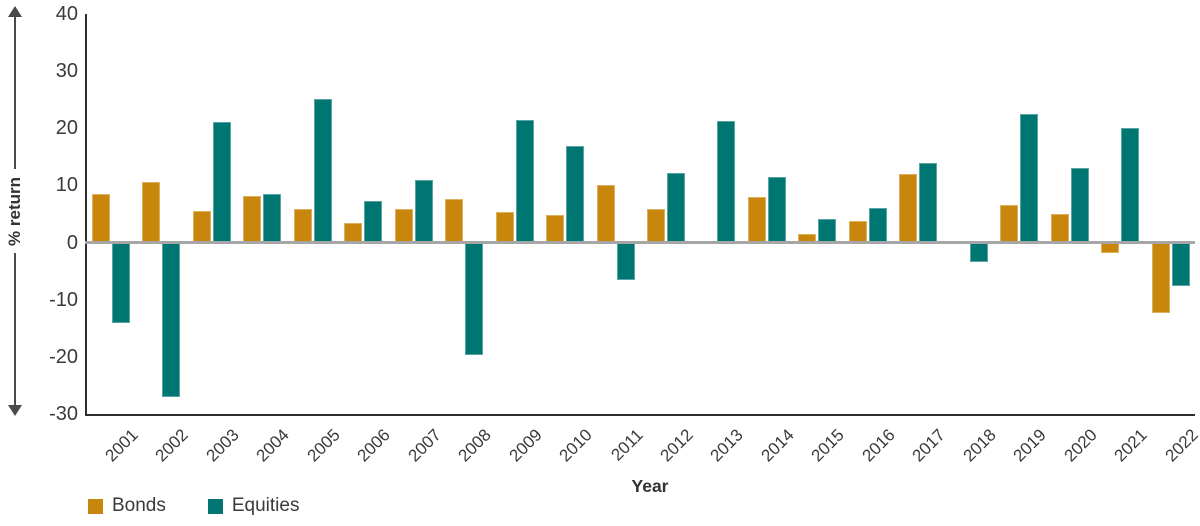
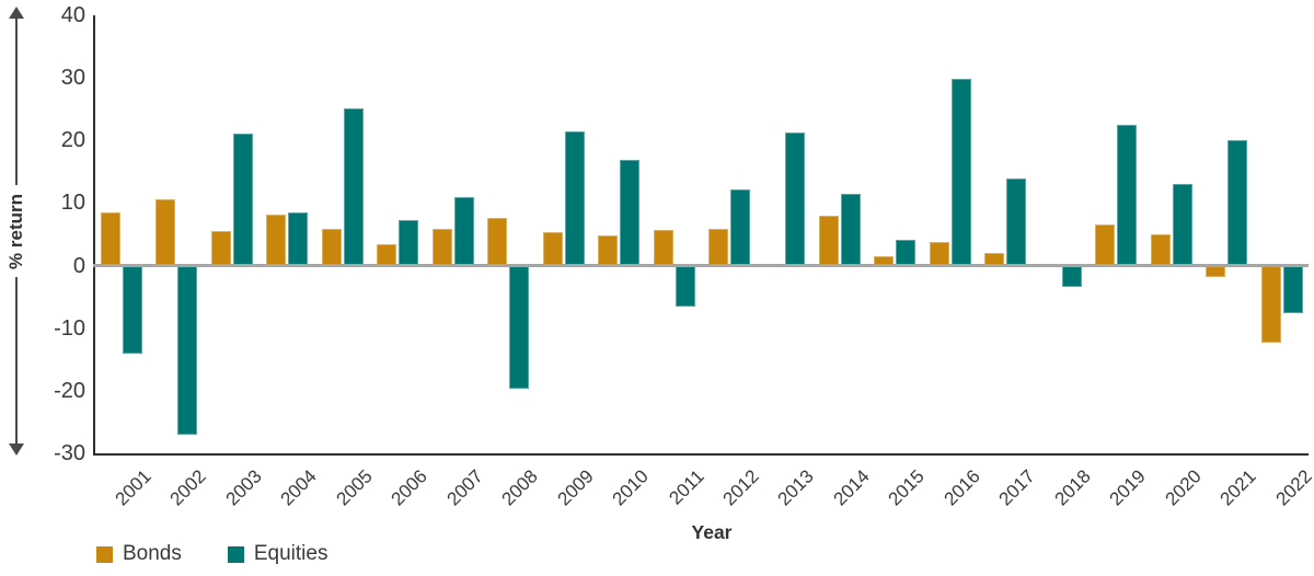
Bonds/2011: 10 -> 6
Equities/2016: 6 -> 30
Bonds/2017: 12 -> 2
